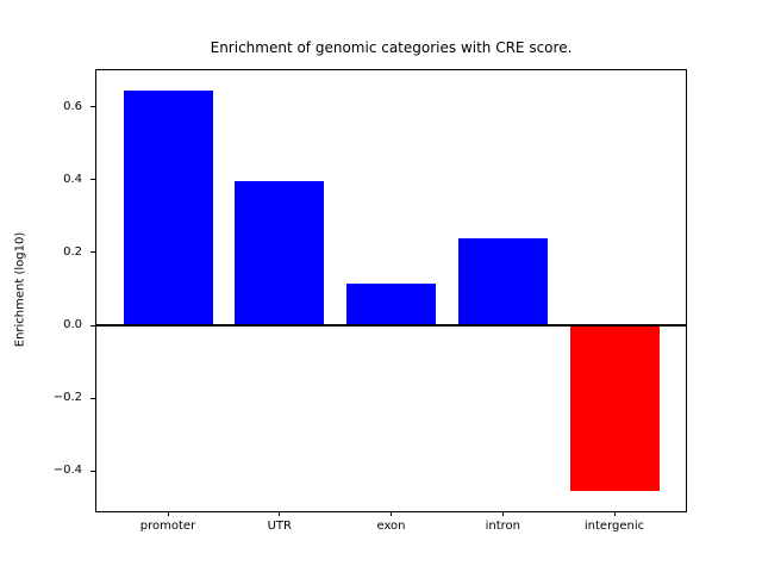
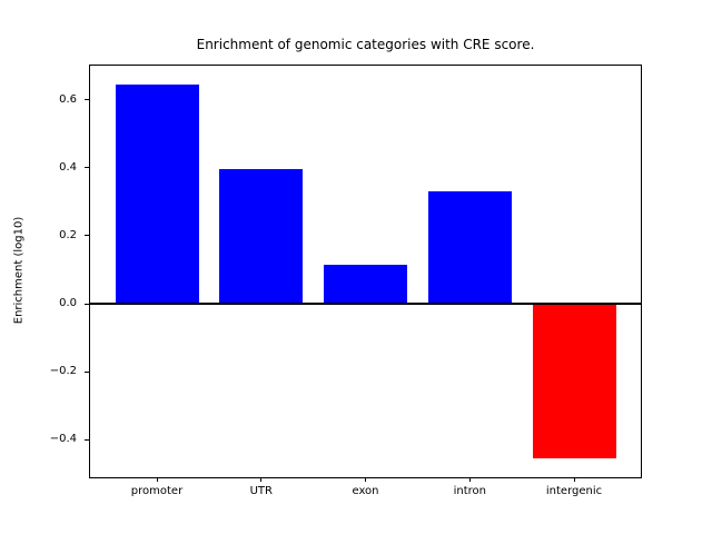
intron: 0.24 -> 0.33
